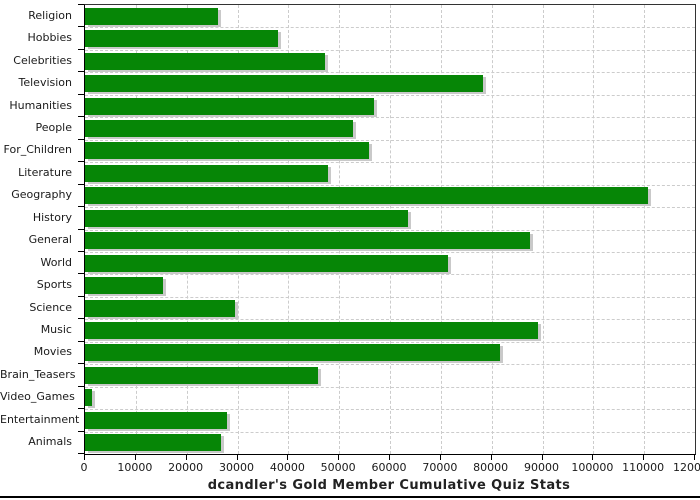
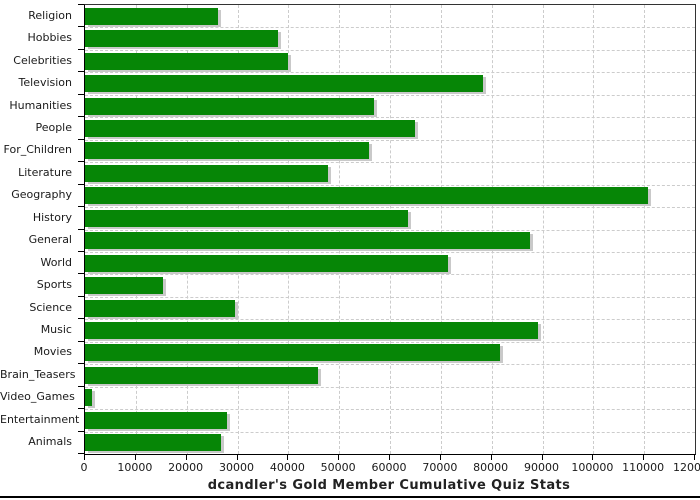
Celebrities: 47000 -> 40000
People: 53000 -> 65000
